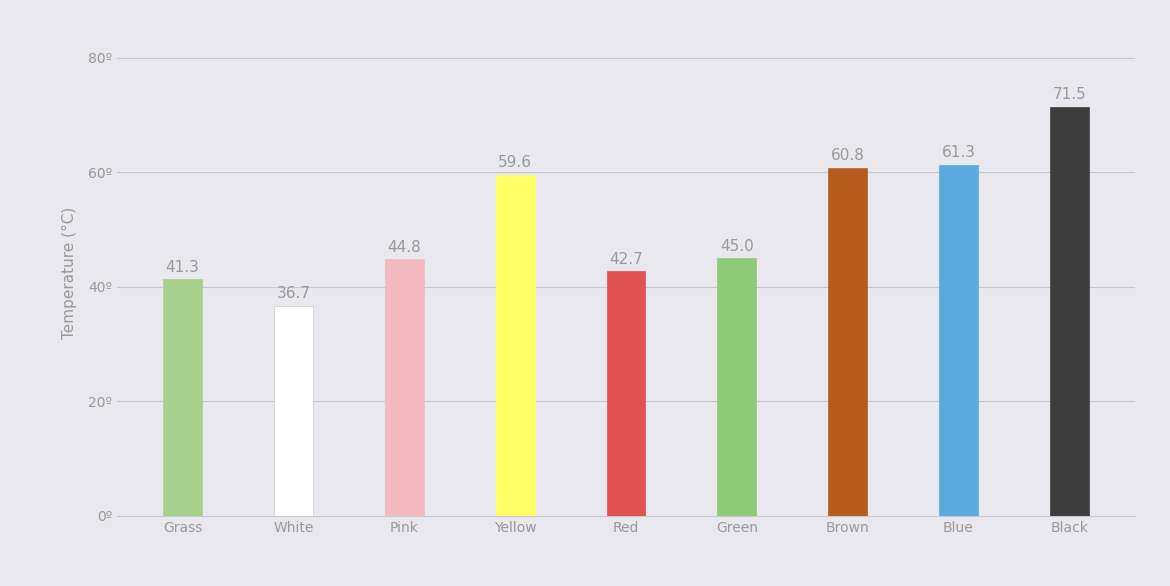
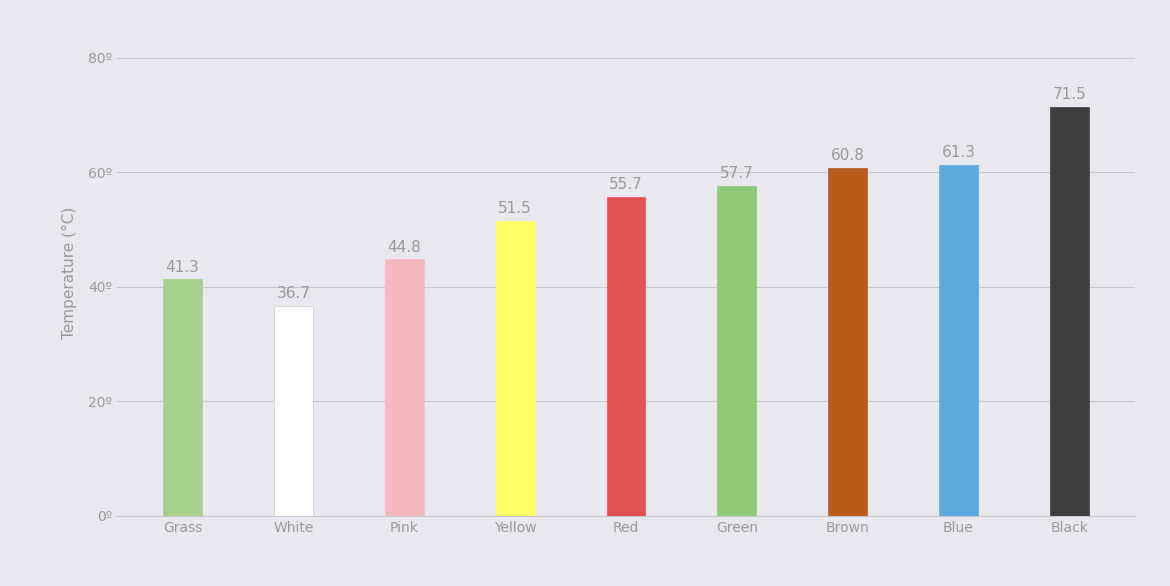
Yellow: 59.6 -> 51.5
Red: 42.7 -> 55.7
Green: 45.0 -> 57.7
